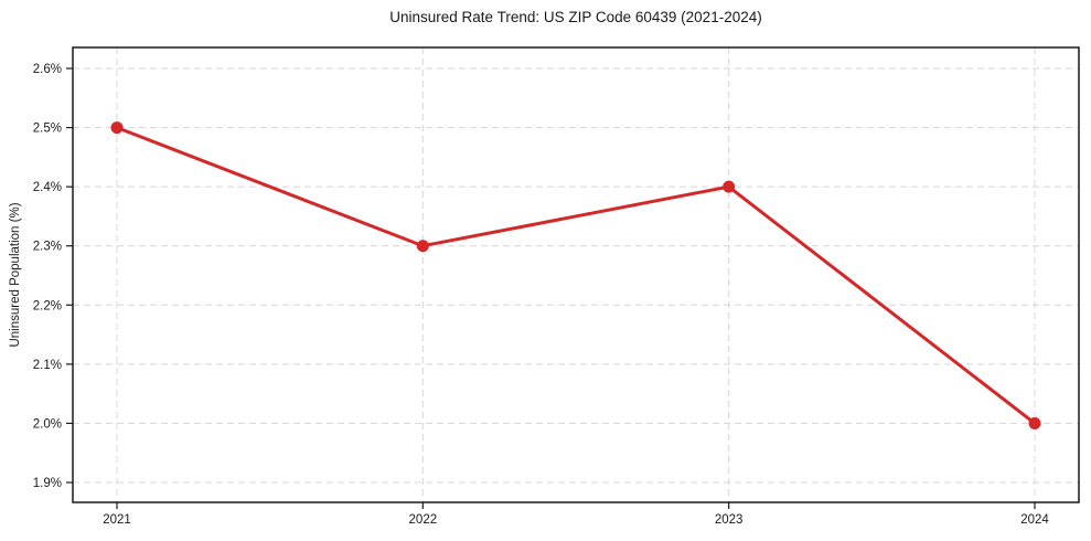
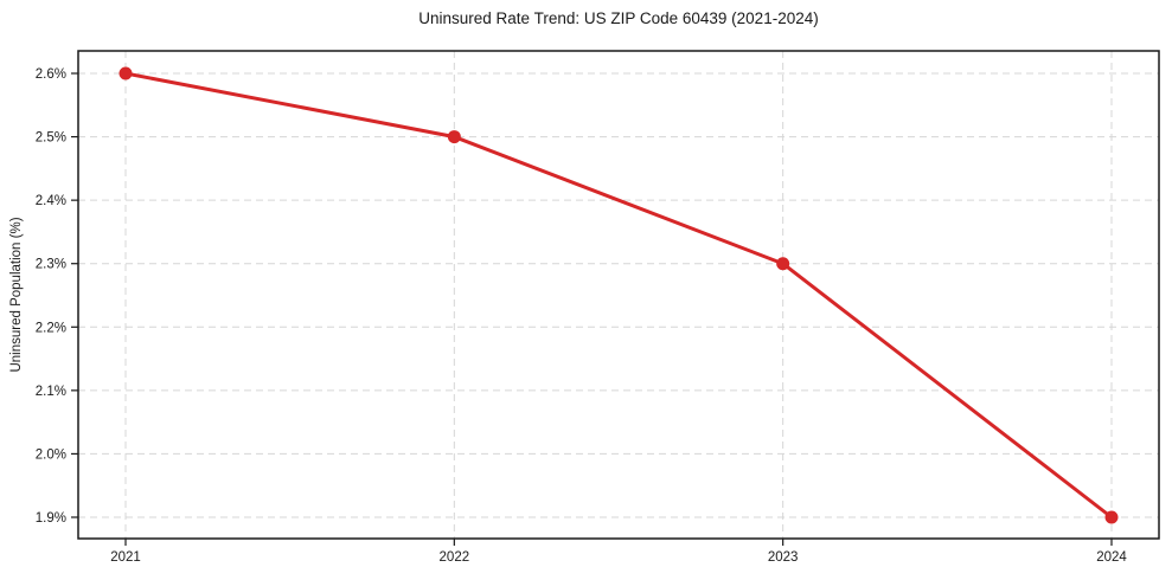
2021: 2.5% -> 2.6%
2022: 2.3% -> 2.5%
2023: 2.4% -> 2.3%
2024: 2.0% -> 1.9%
